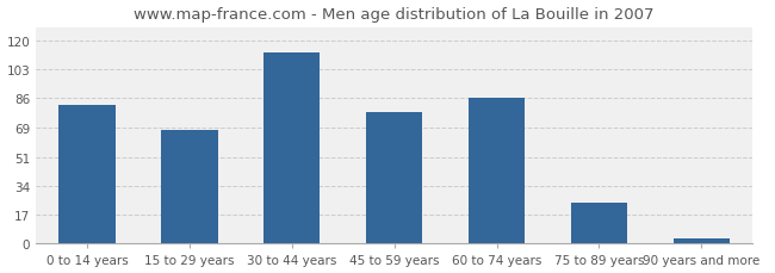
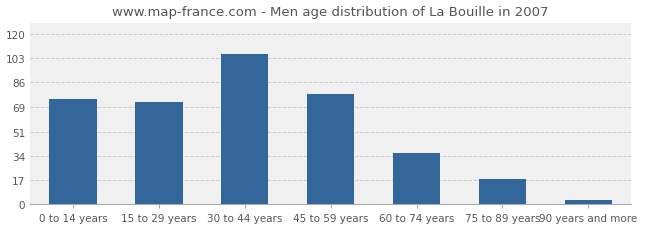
0 to 14 years: 82 -> 74
15 to 29 years: 67 -> 72
30 to 44 years: 113 -> 106
60 to 74 years: 86 -> 36
75 to 89 years: 24 -> 18
